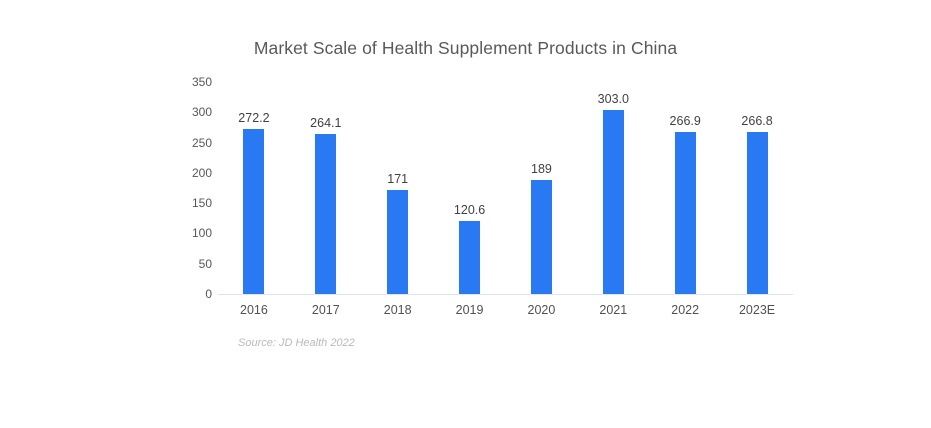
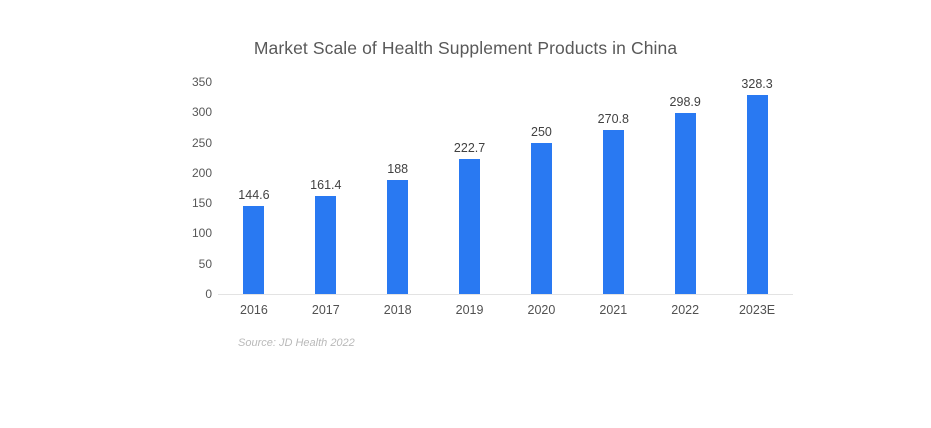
2016: 272.2 -> 144.6
2017: 264.1 -> 161.4
2018: 171 -> 188
2019: 120.6 -> 222.7
2020: 189 -> 250
2021: 303.0 -> 270.8
2022: 266.9 -> 298.9
2023E: 266.8 -> 328.3
